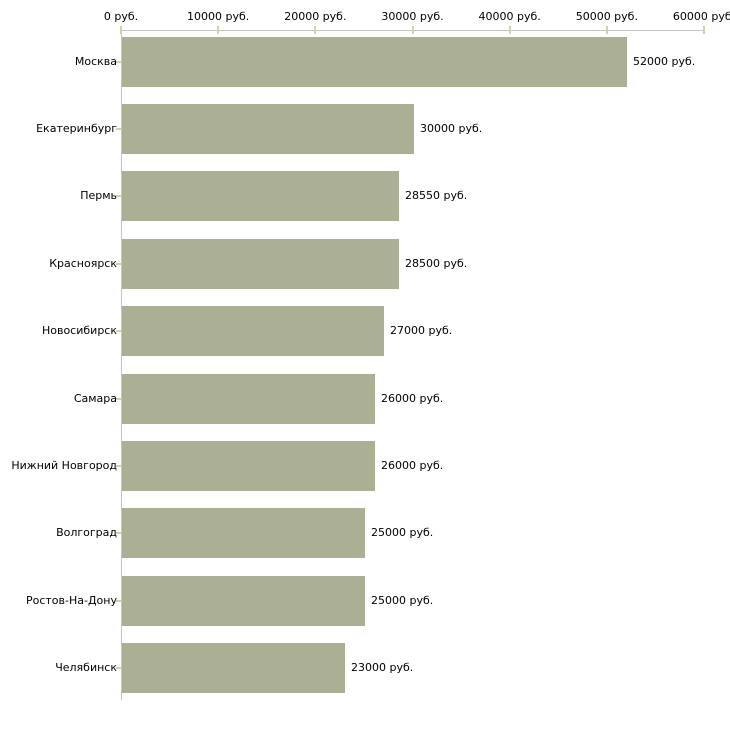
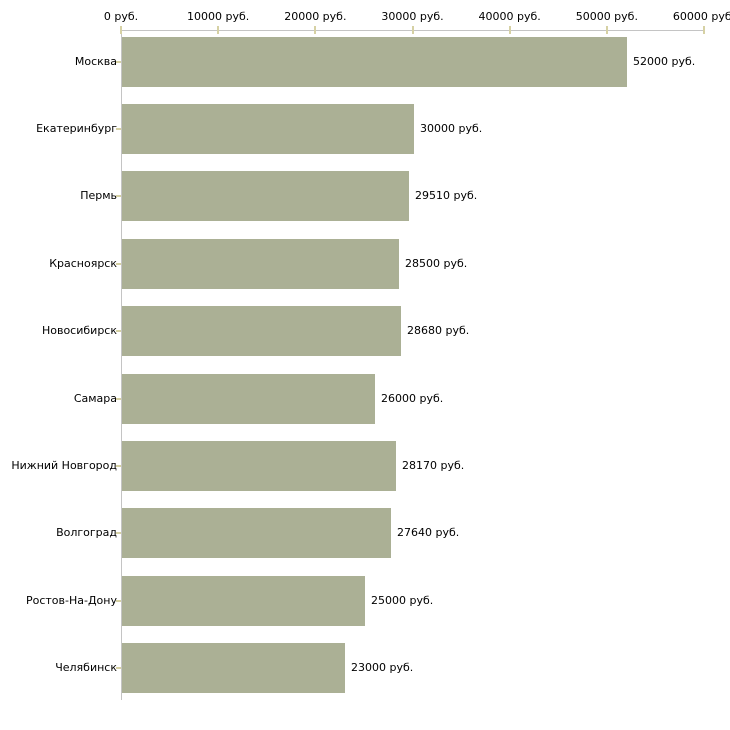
Пермь: 28550 -> 29510
Новосибирск: 27000 -> 28680
Нижний Новгород: 26000 -> 28170
Волгоград: 25000 -> 27640
